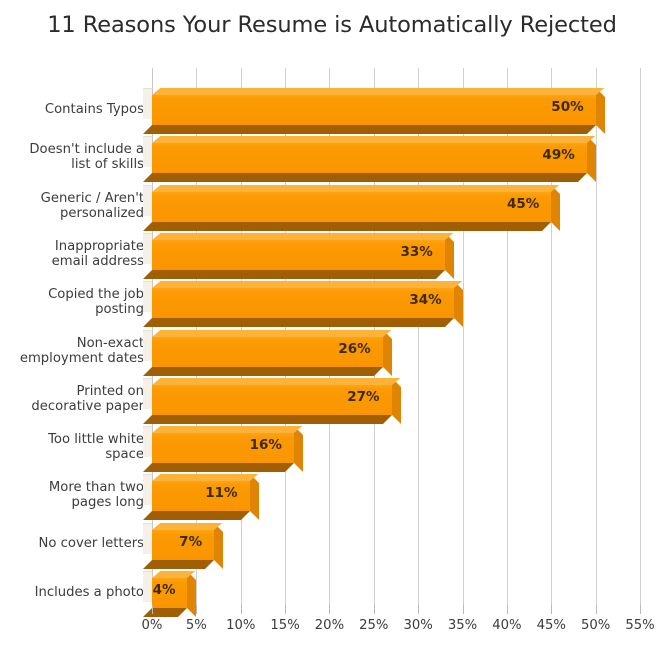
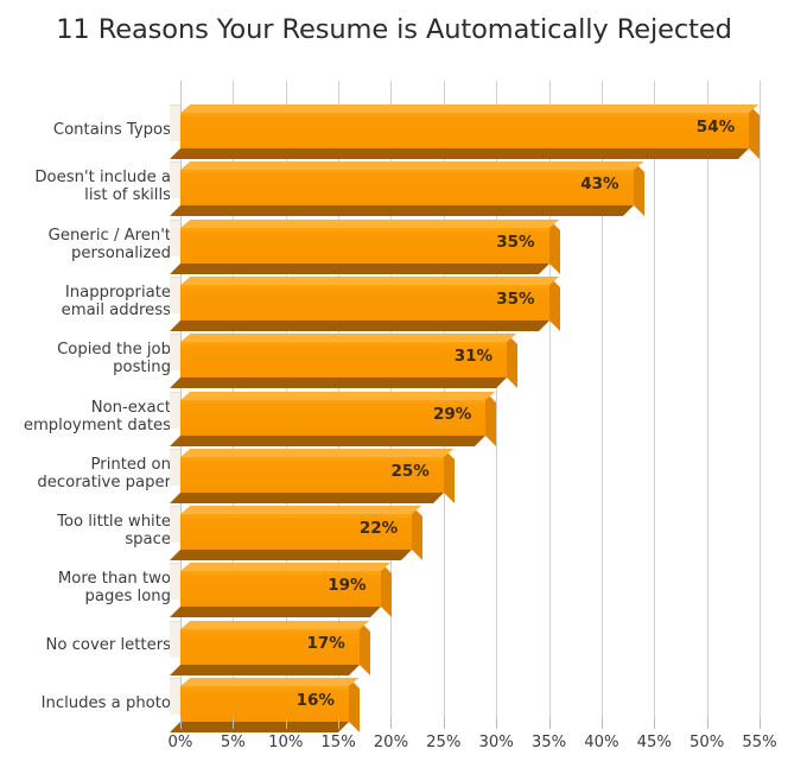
Contains Typos: 50% -> 54%
Doesn't include a list of skills: 49% -> 43%
Generic / Aren't personalized: 45% -> 35%
Inappropriate email address: 33% -> 35%
Copied the job posting: 34% -> 31%
Non-exact employment dates: 26% -> 29%
Printed on decorative paper: 27% -> 25%
Too little white space: 16% -> 22%
More than two pages long: 11% -> 19%
No cover letters: 7% -> 17%
Includes a photo: 4% -> 16%
